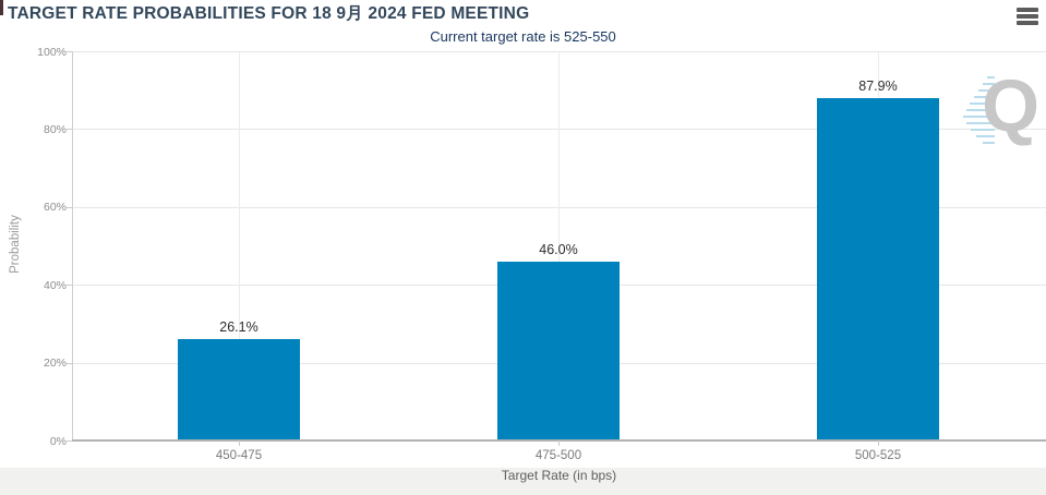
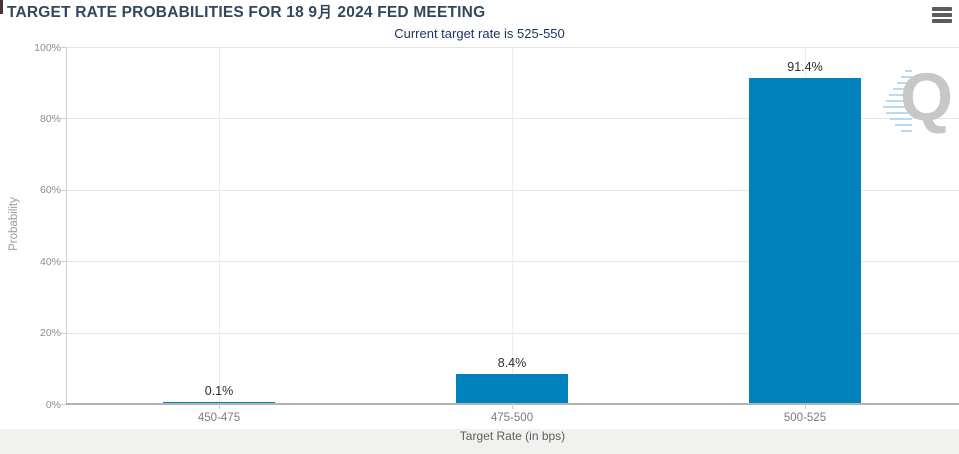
450-475: 26.1% -> 0.1%
475-500: 46.0% -> 8.4%
500-525: 87.9% -> 91.4%
